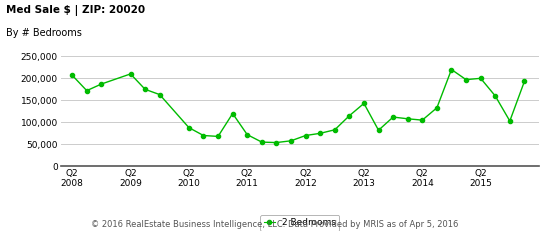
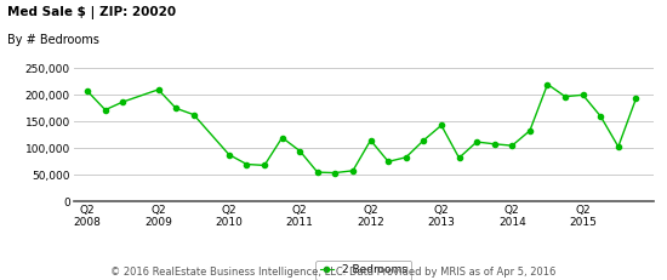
Q2 2011: 72,000 -> 95,000
Q2 2012: 70,000 -> 115,000
